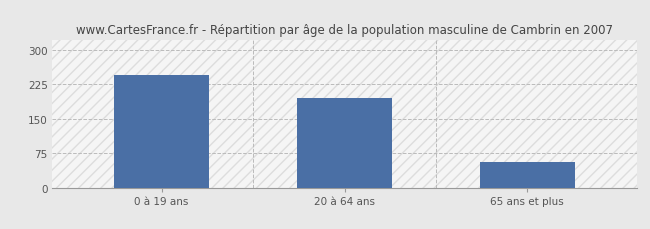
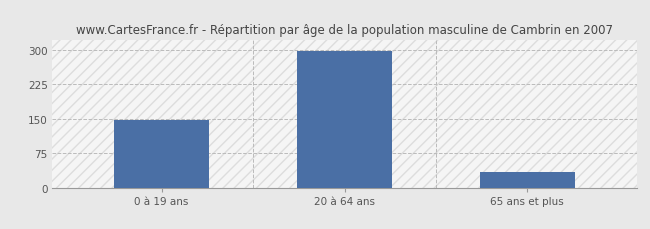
0 à 19 ans: 245 -> 147
20 à 64 ans: 195 -> 297
65 ans et plus: 55 -> 35
